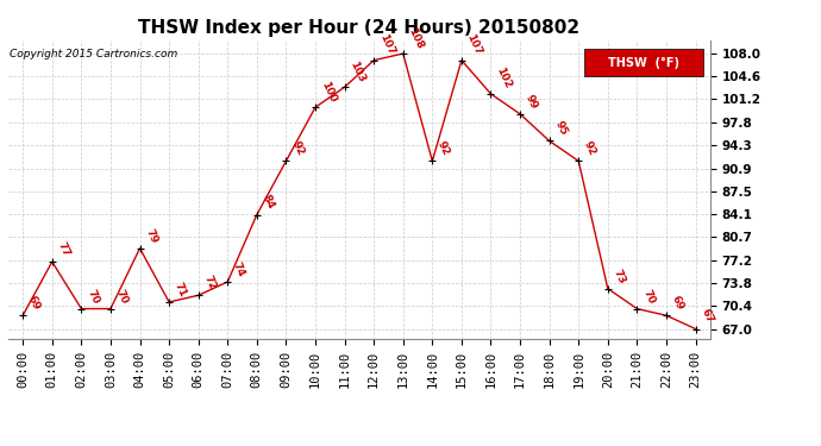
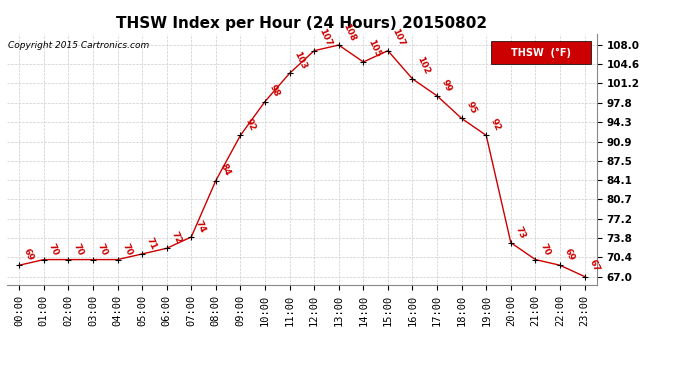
01:00: 77 -> 70
04:00: 79 -> 70
10:00: 100 -> 98
14:00: 92 -> 105
